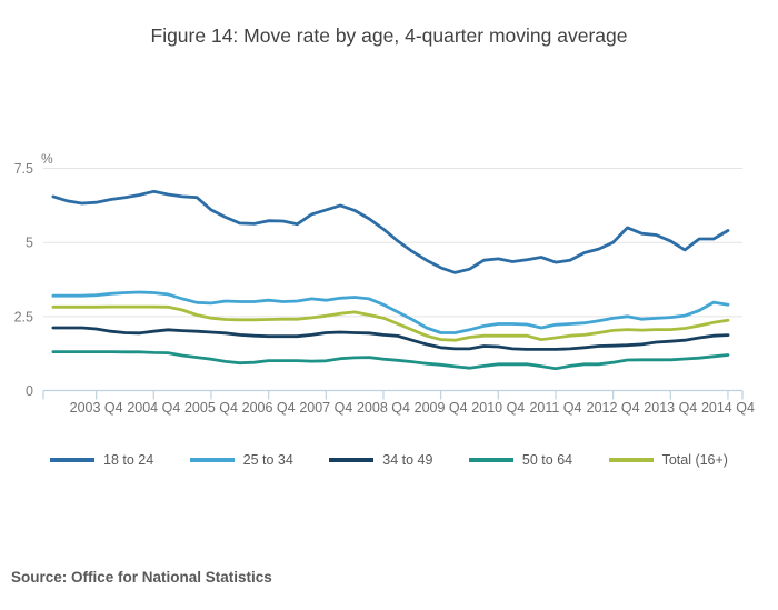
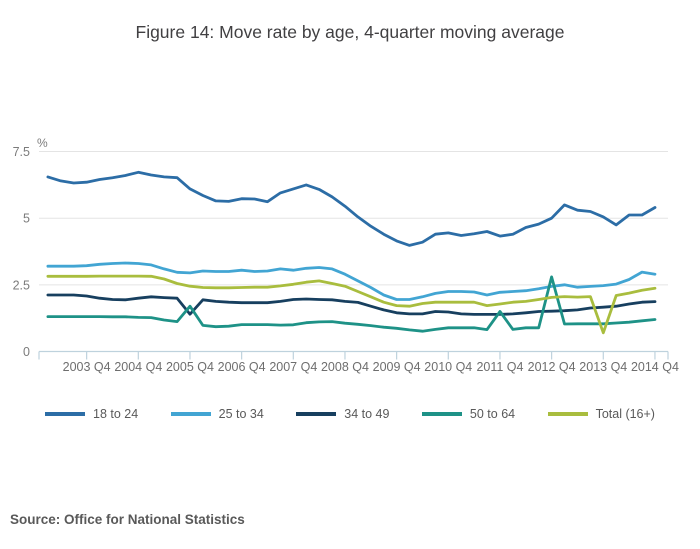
34 to 49/2005 Q4: 2.0 -> 1.4
50 to 64/2005 Q4: 1.1 -> 1.7
50 to 64/2011 Q4: 0.7 -> 1.5
50 to 64/2012 Q4: 0.9 -> 2.8
Total (16+)/2013 Q4: 2.1 -> 0.7
